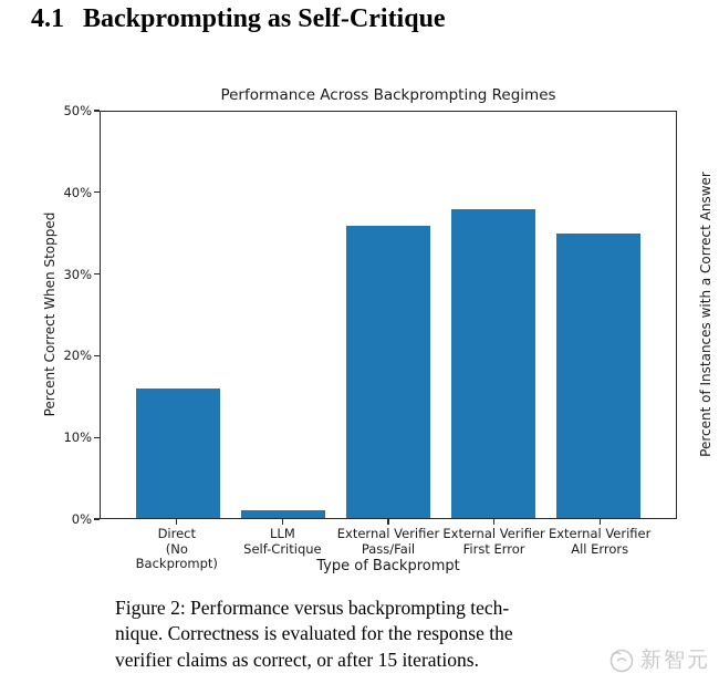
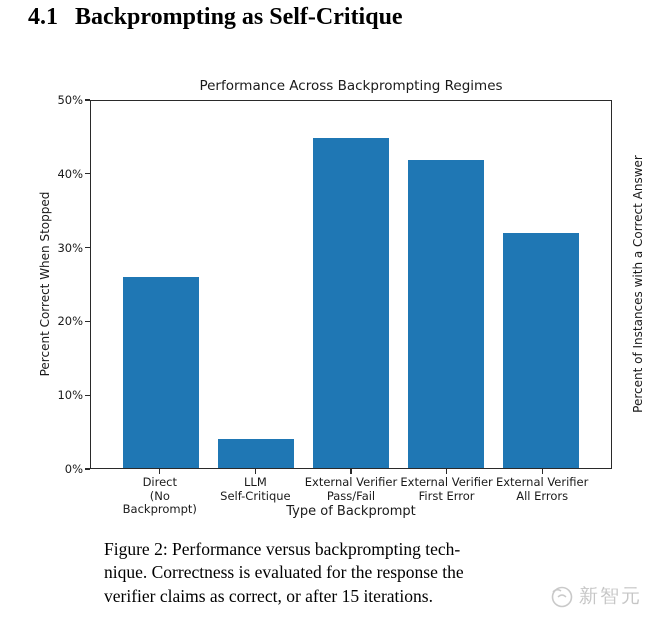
Direct (No Backprompt): 16% -> 26%
LLM Self-Critique: 1% -> 4%
External Verifier Pass/Fail: 36% -> 45%
External Verifier First Error: 38% -> 42%
External Verifier All Errors: 35% -> 32%
